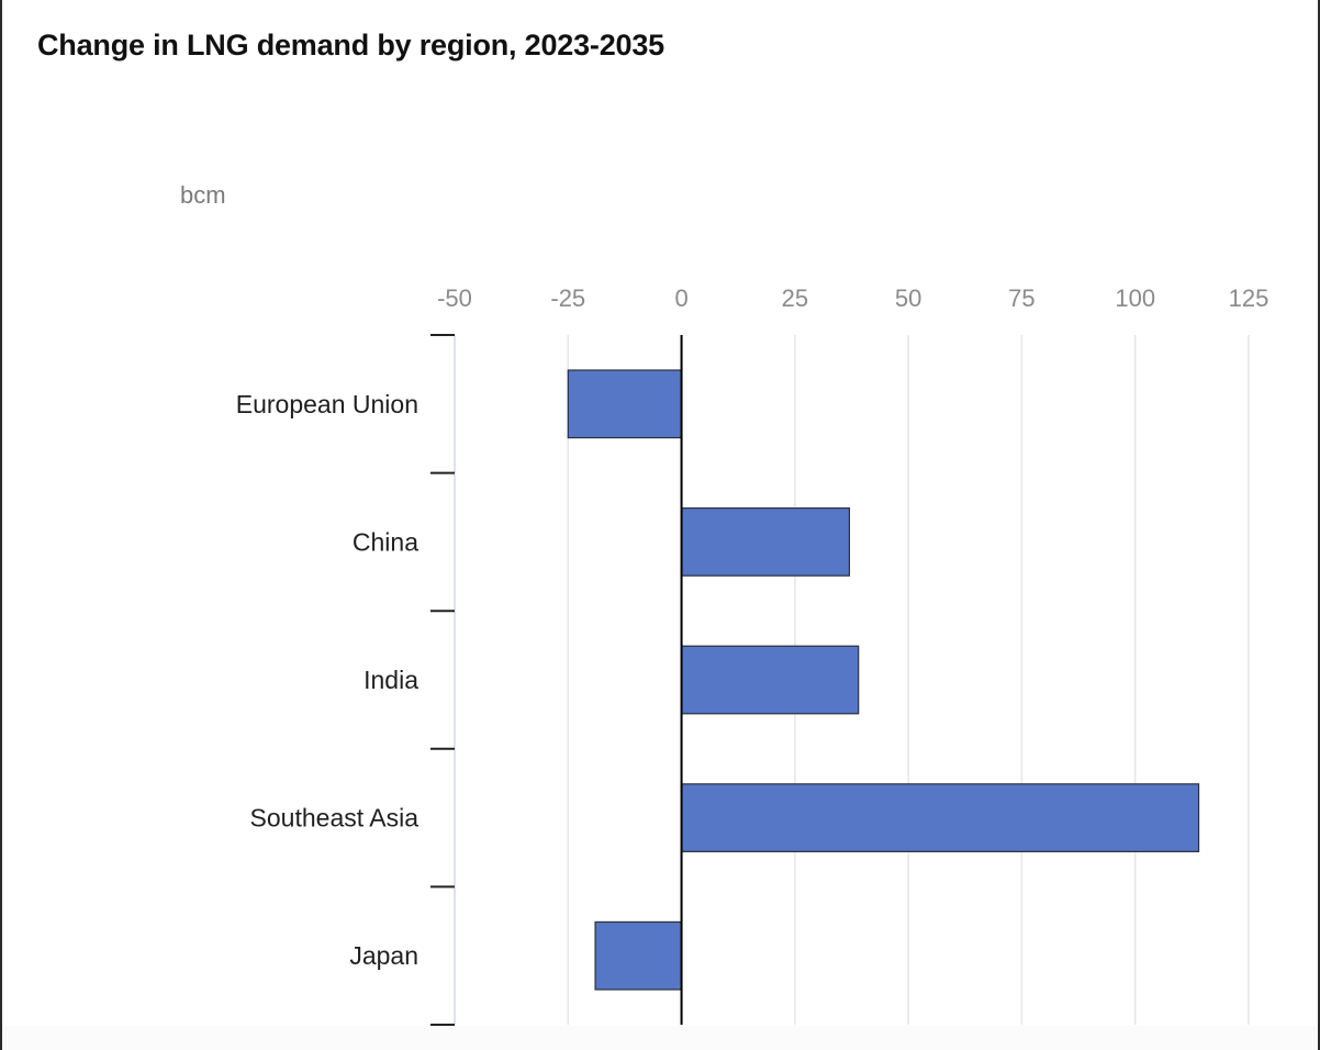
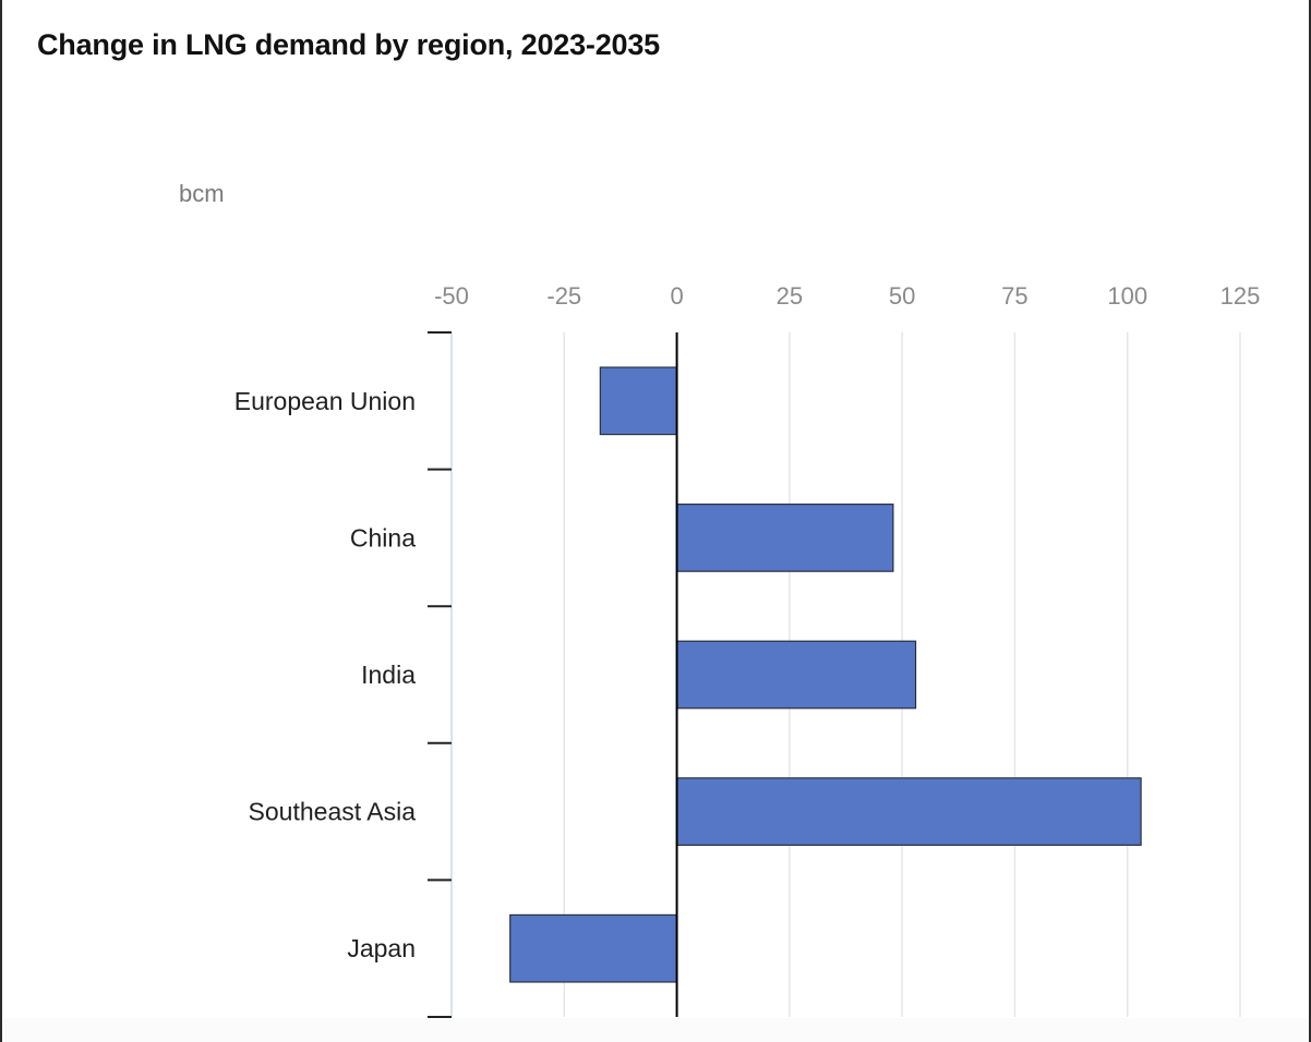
European Union: -25 -> -17
China: 37 -> 48
India: 39 -> 53
Southeast Asia: 114 -> 103
Japan: -19 -> -37
